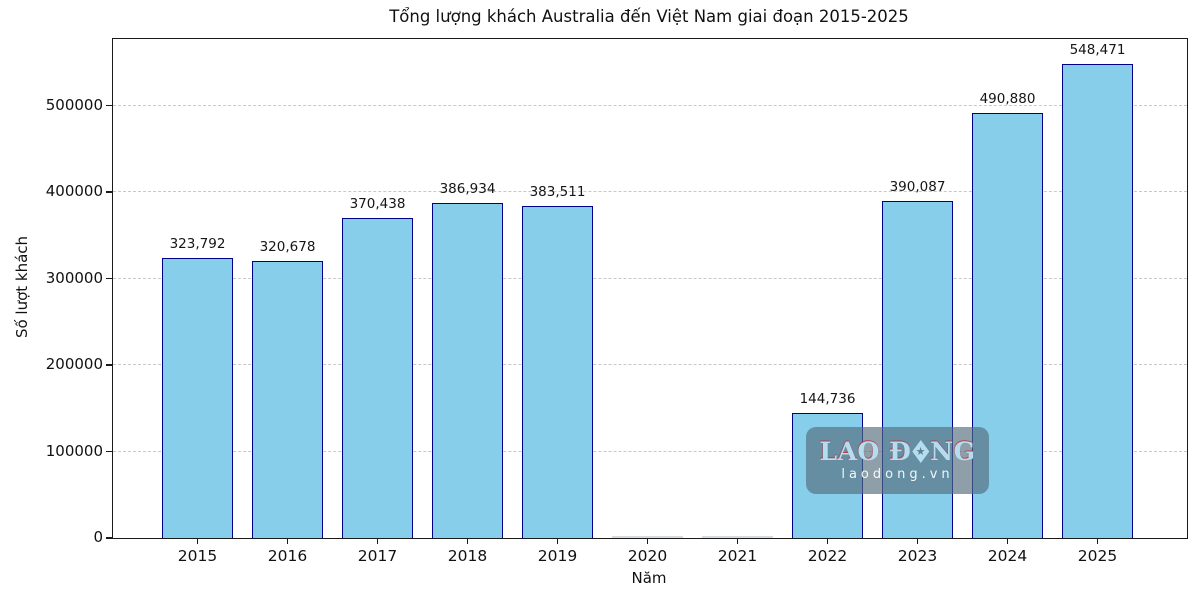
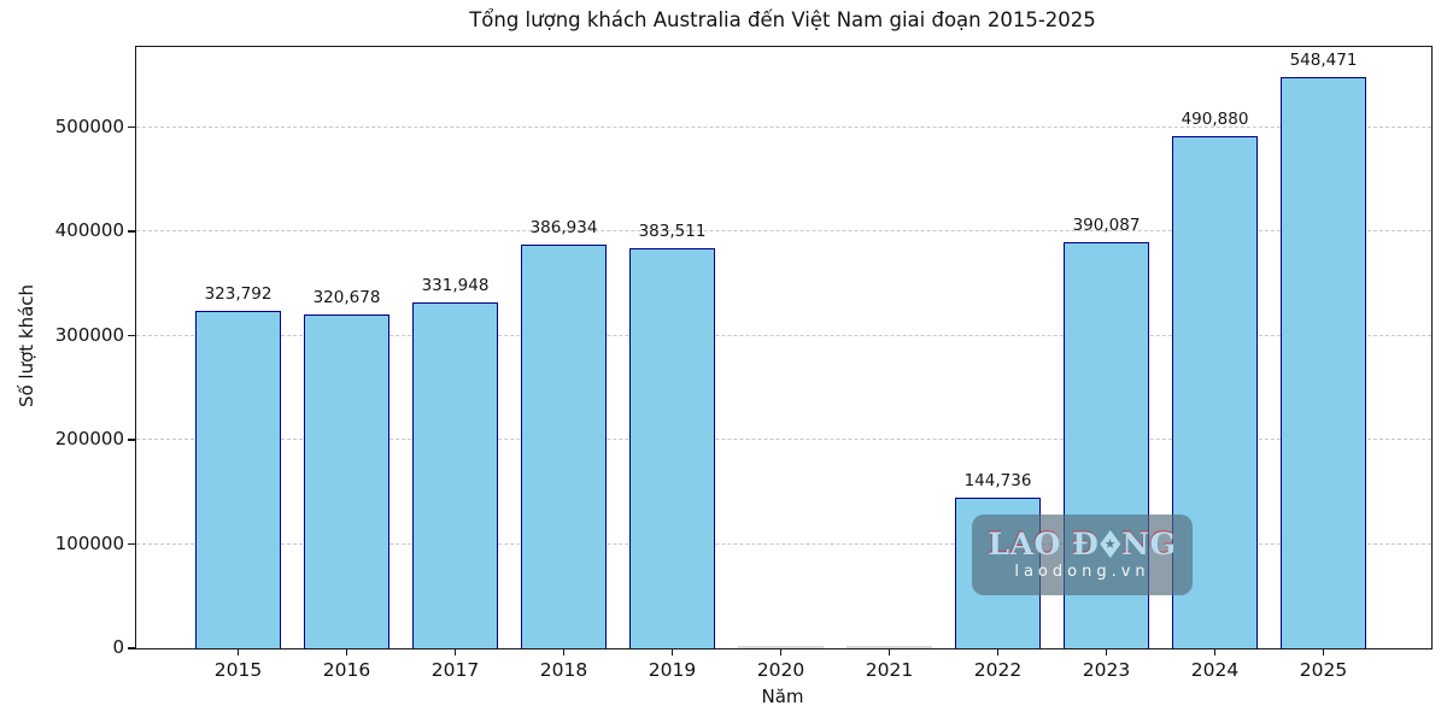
2017: 370,438 -> 331,948
